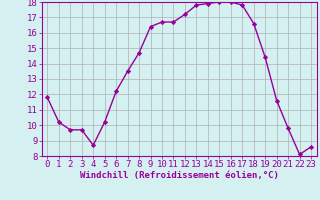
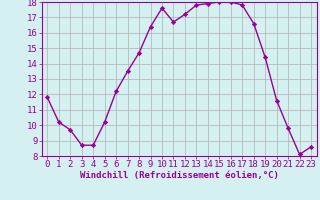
3: 9.7 -> 8.7
10: 16.7 -> 17.6
